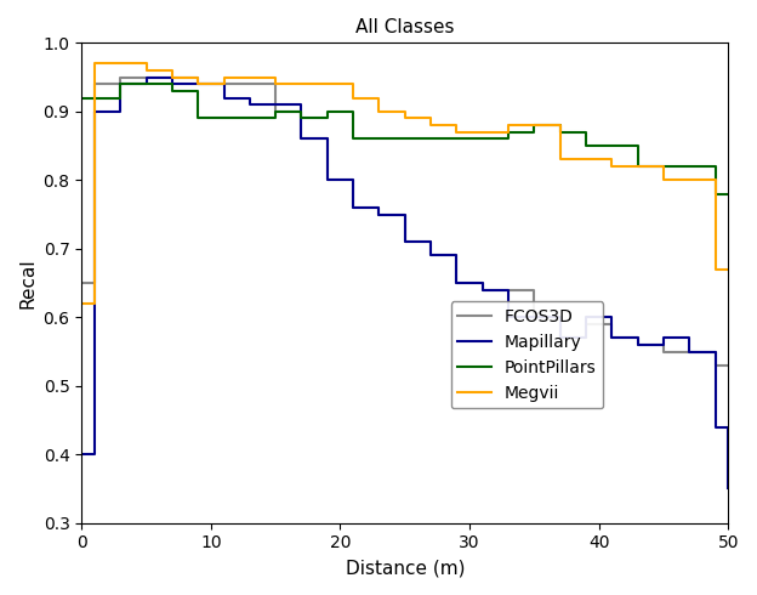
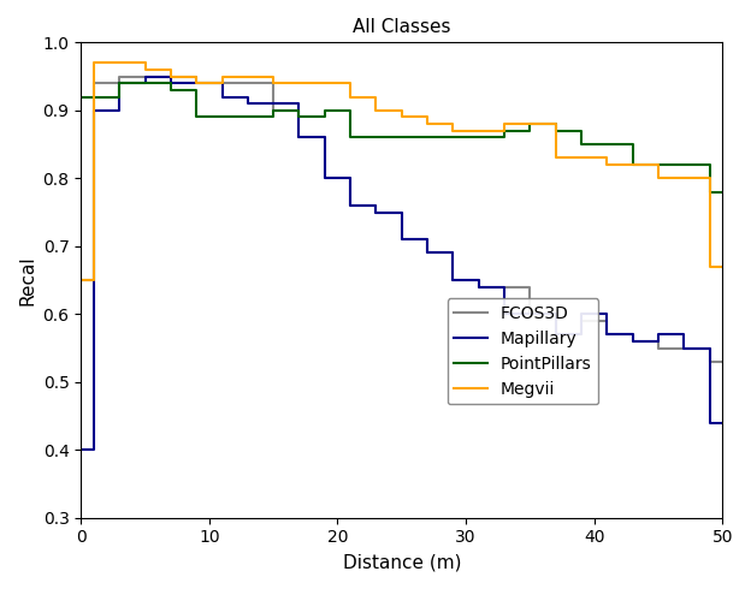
Megvii/0: 0.62 -> 0.65
Mapillary/50: 0.35 -> 0.44
